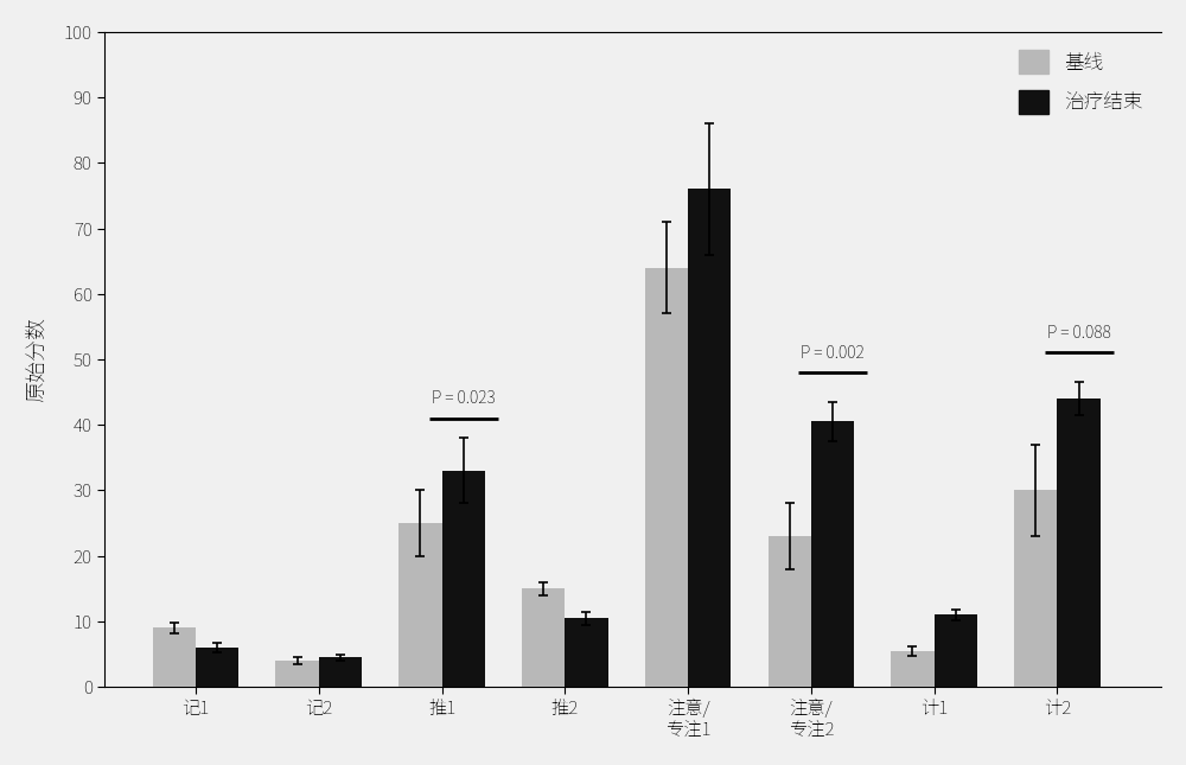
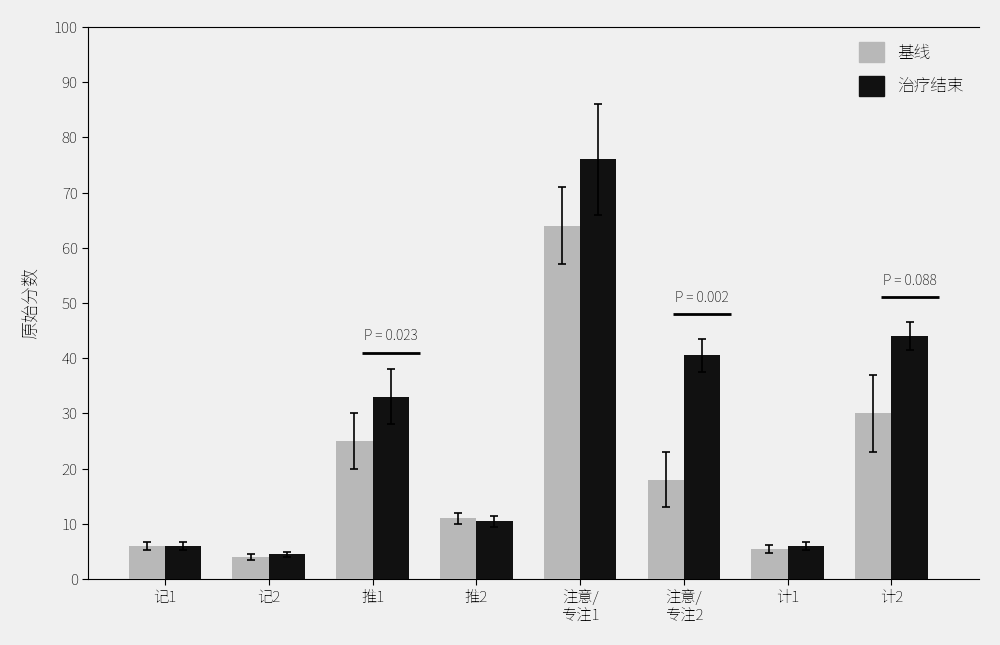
基线/记1: 9.0 -> 6.0
基线/推2: 15.0 -> 11.0
基线/注意/ 专注2: 23.0 -> 18.0
治疗结束/计1: 11.0 -> 6.0
